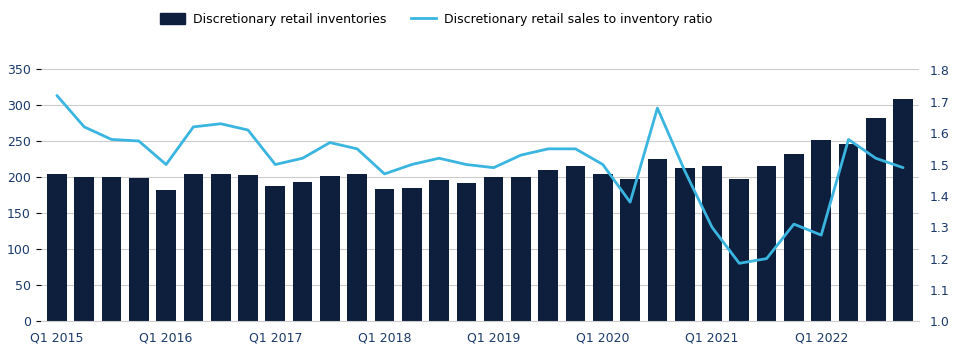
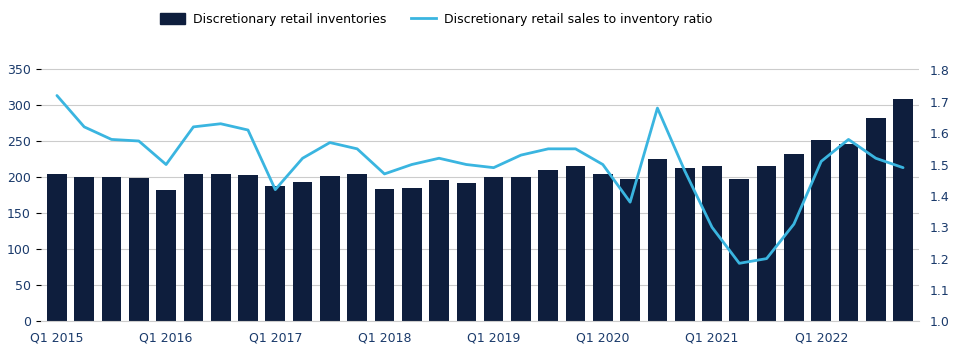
Discretionary retail sales to inventory ratio/Q1 2017: 1.500 -> 1.420
Discretionary retail sales to inventory ratio/Q1 2022: 1.275 -> 1.510
